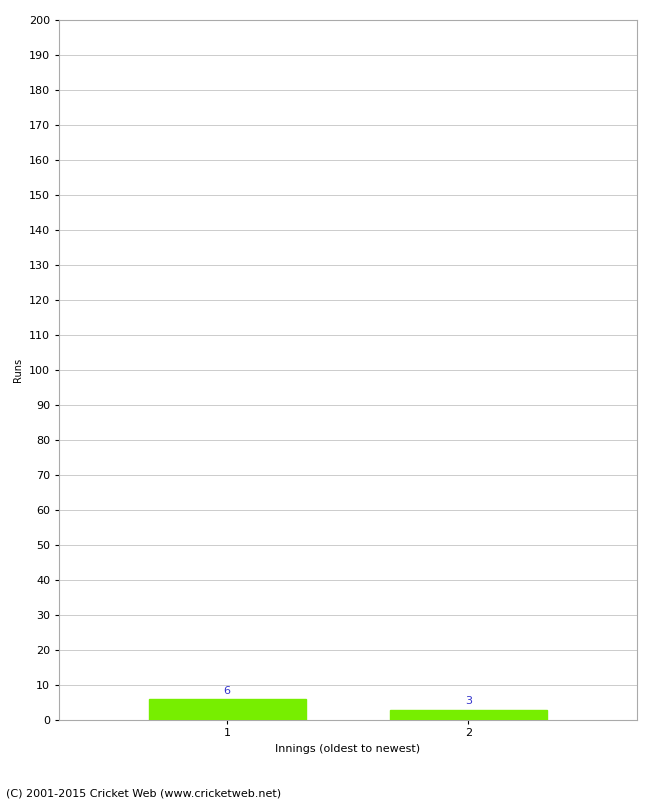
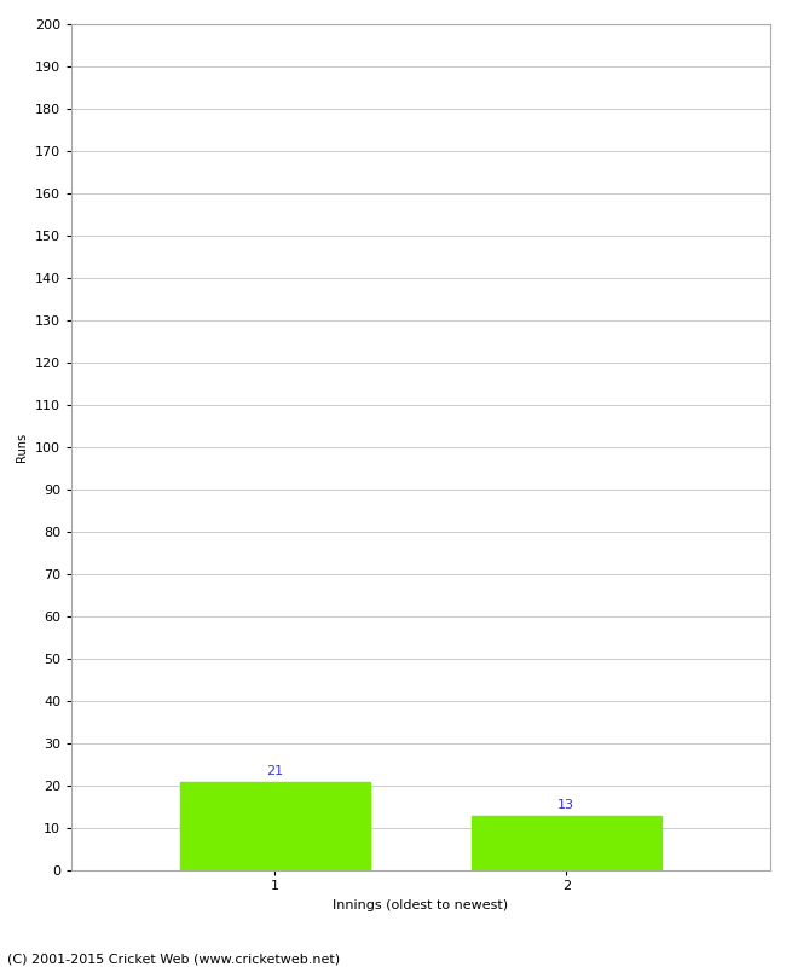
1: 6 -> 21
2: 3 -> 13
